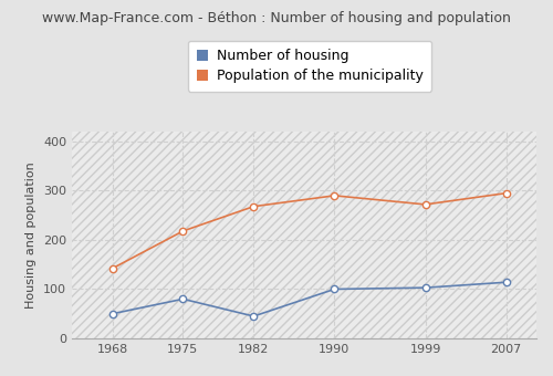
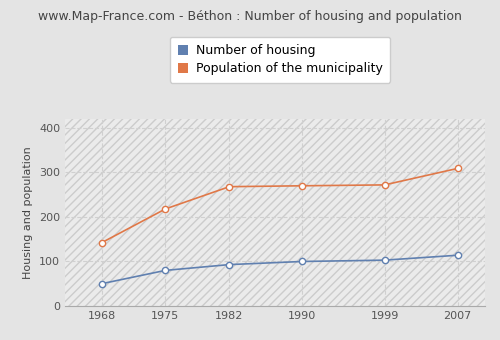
Number of housing/1982: 45 -> 93
Population of the municipality/1990: 290 -> 270
Population of the municipality/2007: 295 -> 309
